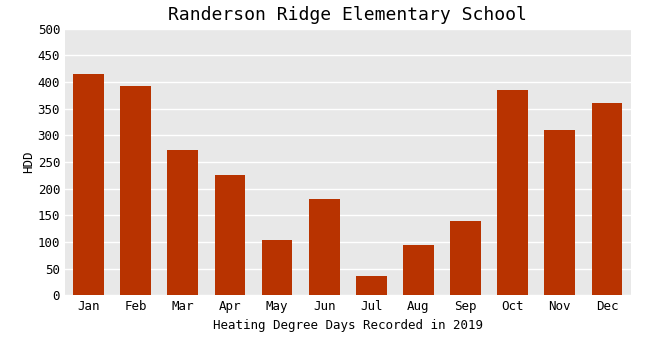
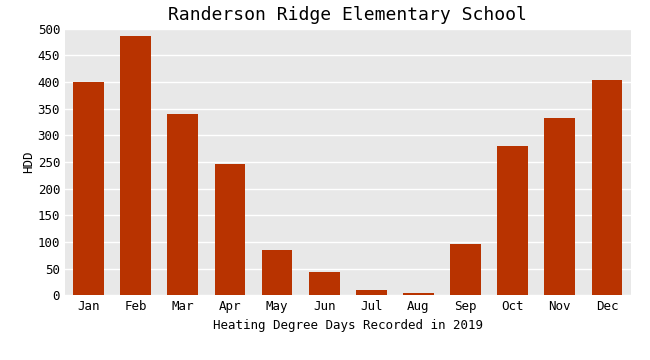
Jan: 416 -> 400
Feb: 392 -> 487
Mar: 272 -> 340
Apr: 226 -> 246
May: 104 -> 85
Jun: 180 -> 43
Jul: 36 -> 9
Aug: 94 -> 5
Sep: 140 -> 97
Oct: 386 -> 280
Nov: 310 -> 333
Dec: 360 -> 403
